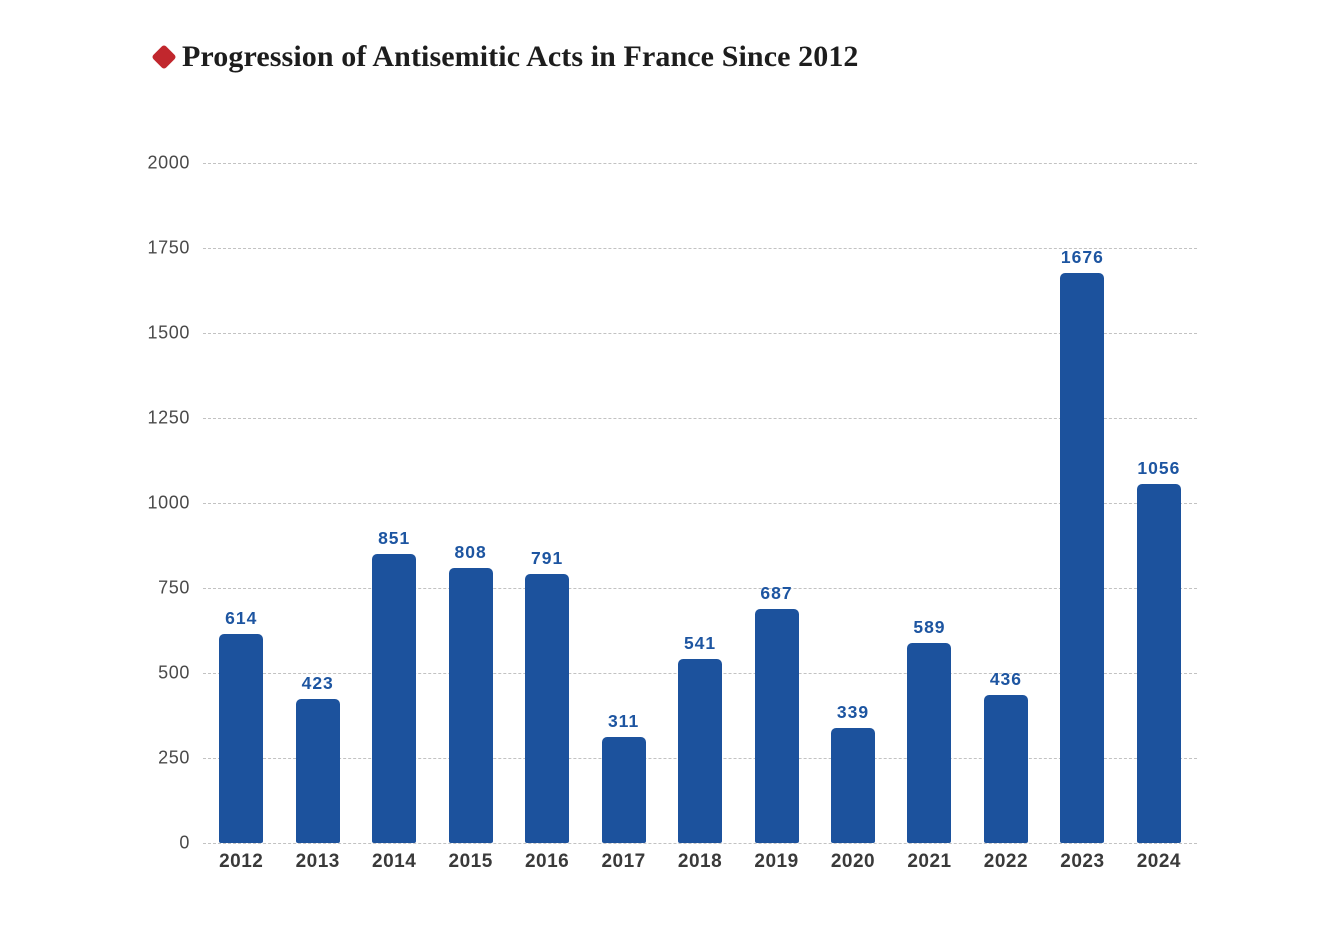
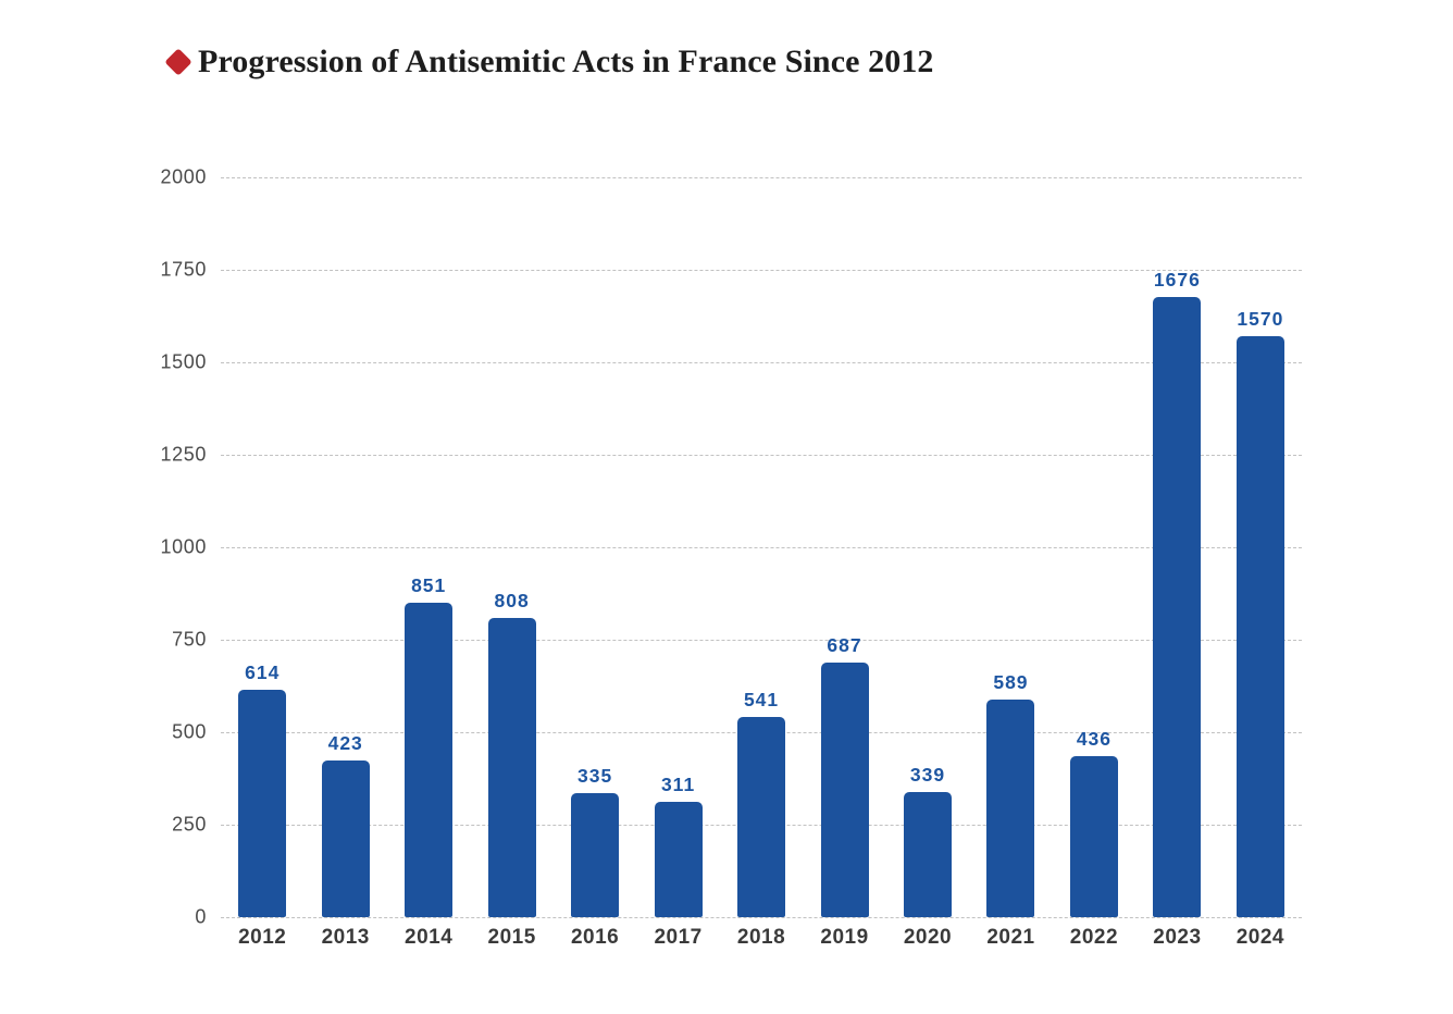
2016: 791 -> 335
2024: 1056 -> 1570
